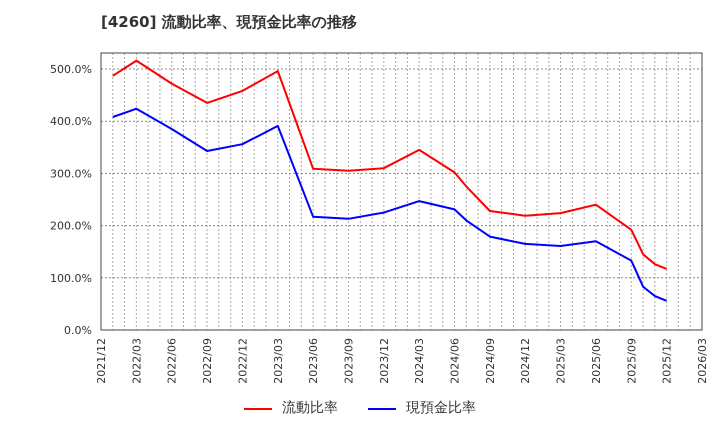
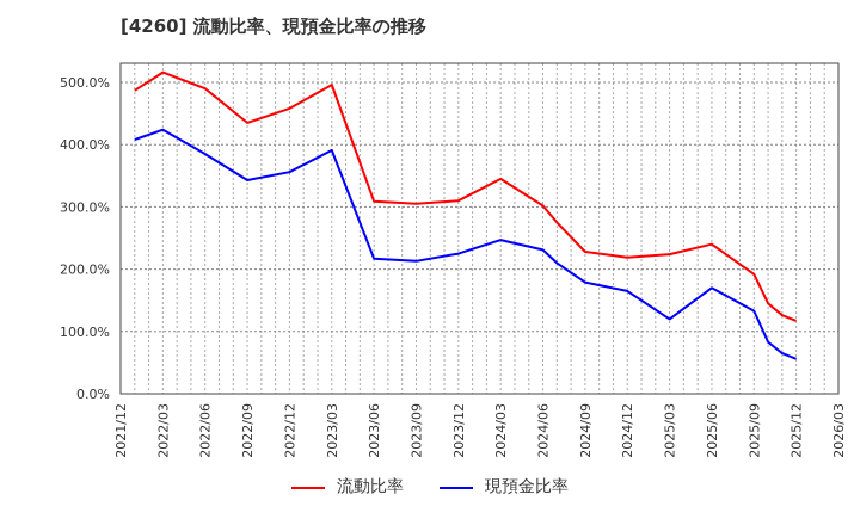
流動比率/2022/06: 470% -> 490%
現預金比率/2025/03: 160% -> 120%
